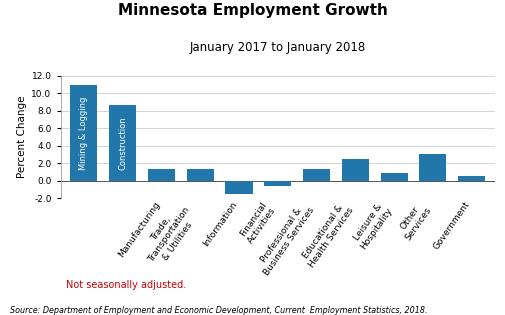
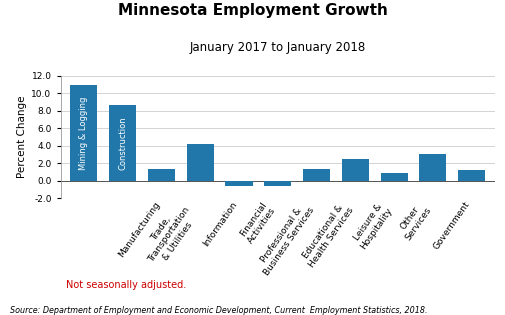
Trade, Transportation & Utilities: 1.4 -> 4.2
Information: -1.5 -> -0.6
Government: 0.6 -> 1.2
